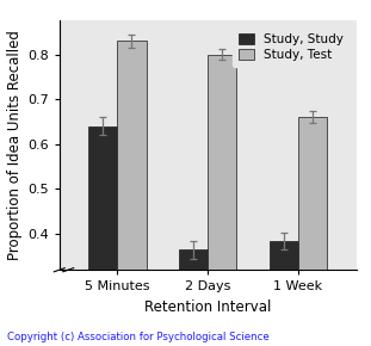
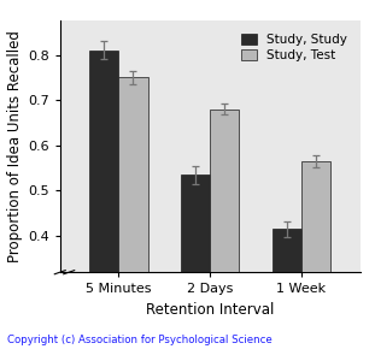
Study, Study/5 Minutes: 0.640 -> 0.810
Study, Test/5 Minutes: 0.830 -> 0.750
Study, Study/2 Days: 0.365 -> 0.535
Study, Test/2 Days: 0.800 -> 0.680
Study, Study/1 Week: 0.385 -> 0.415
Study, Test/1 Week: 0.660 -> 0.565
